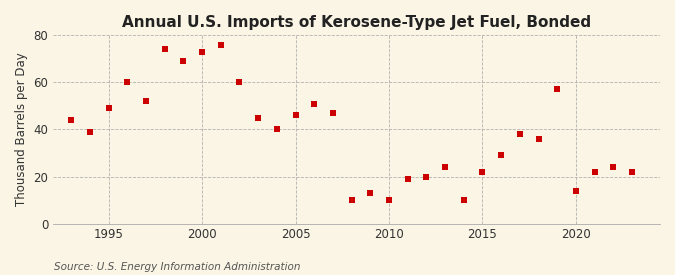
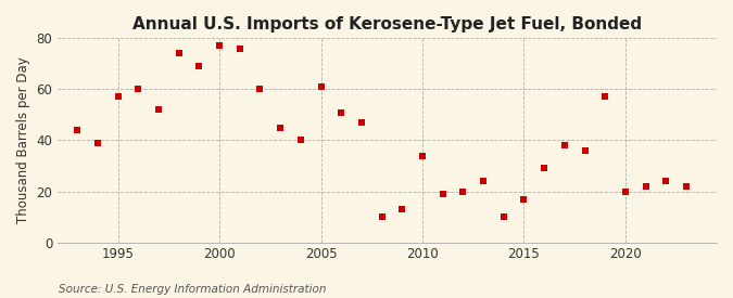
1995: 49 -> 57
2000: 73 -> 77
2005: 46 -> 61
2010: 10 -> 34
2015: 22 -> 17
2020: 14 -> 20
